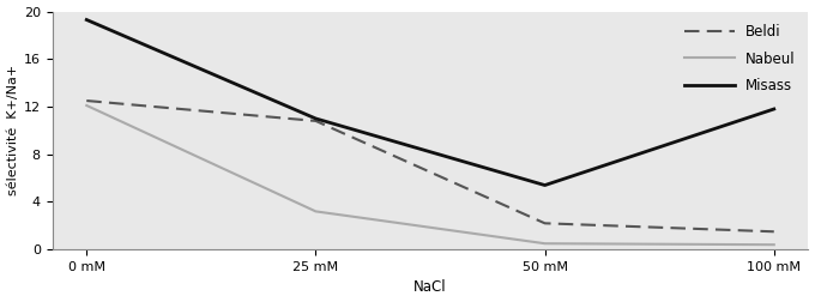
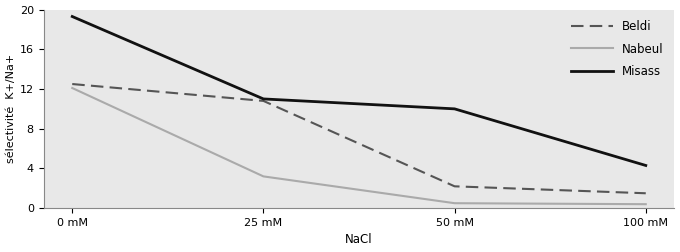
Misass/50 mM: 5.4 -> 10.0
Misass/100 mM: 11.8 -> 4.3
